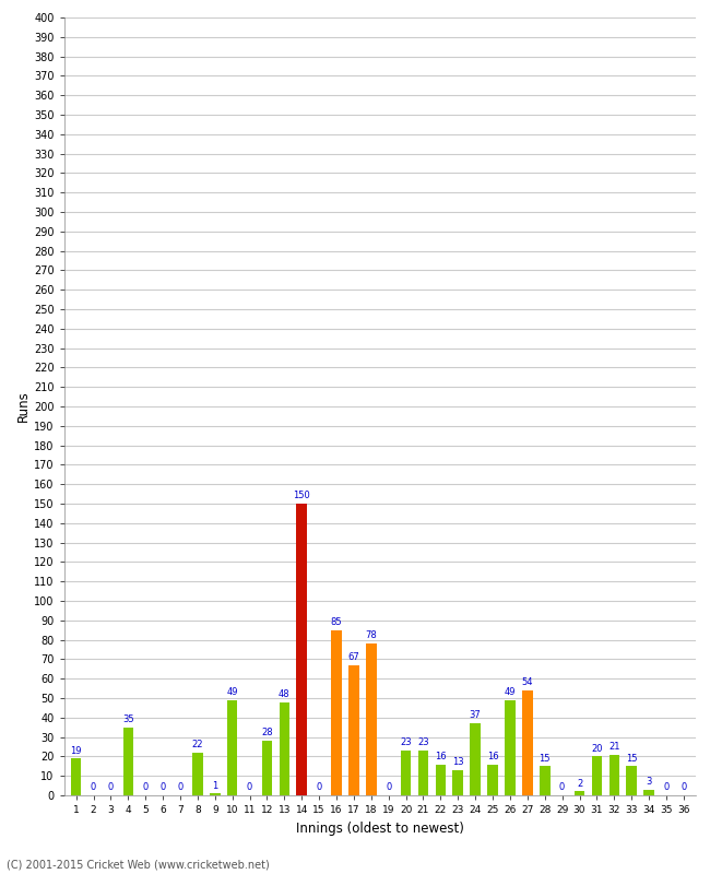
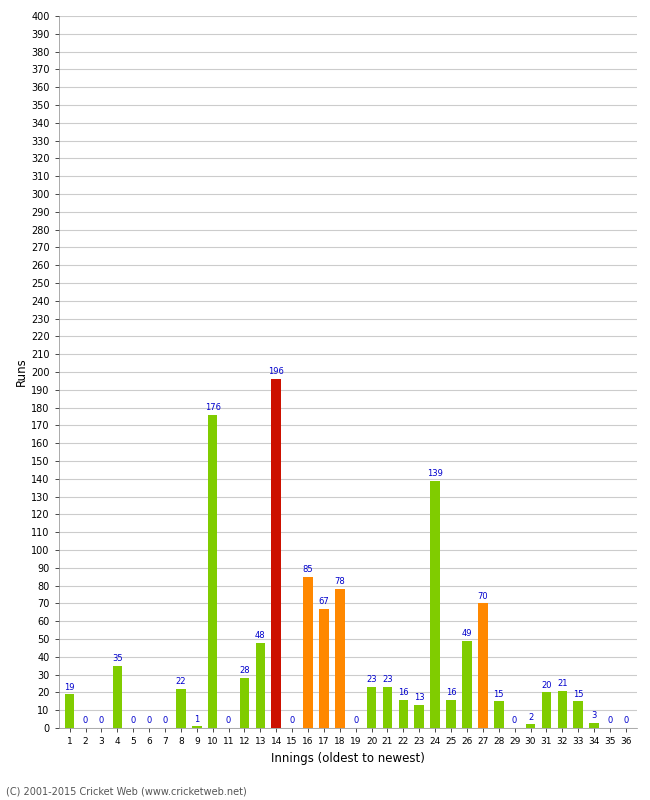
10: 49 -> 176
14: 150 -> 196
24: 37 -> 139
27: 54 -> 70
